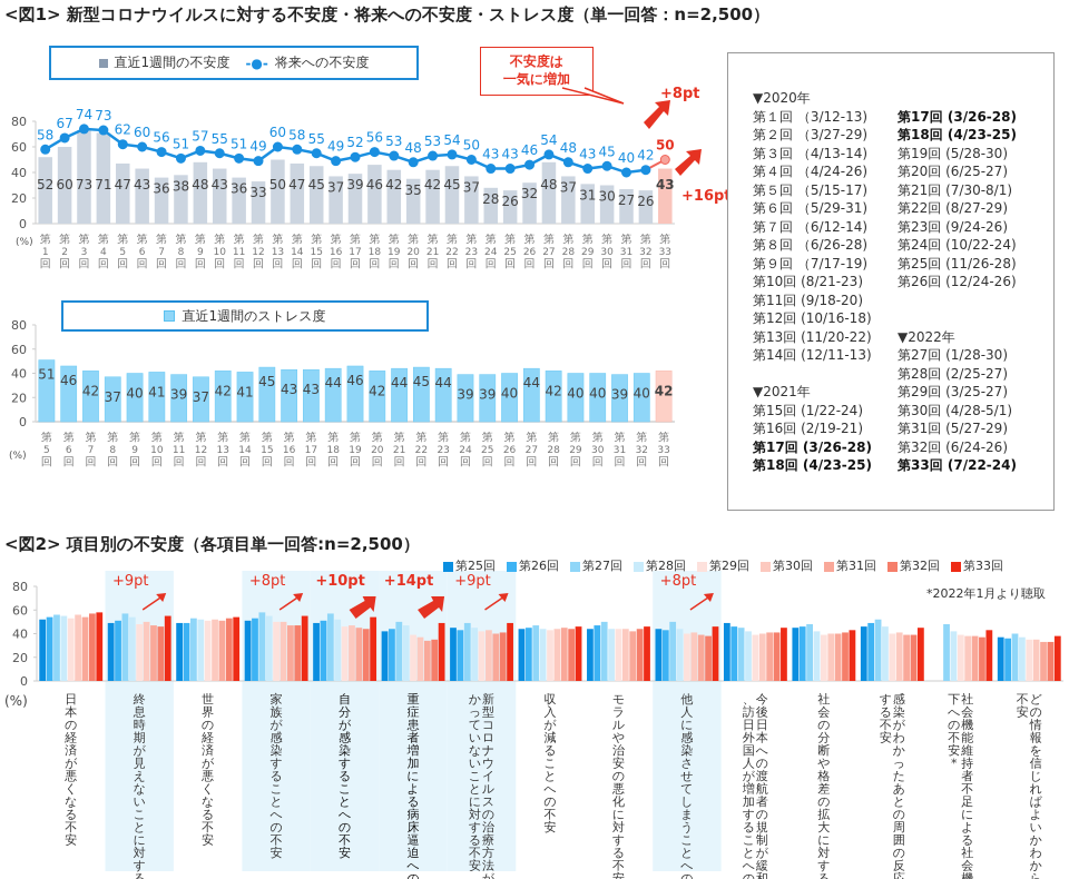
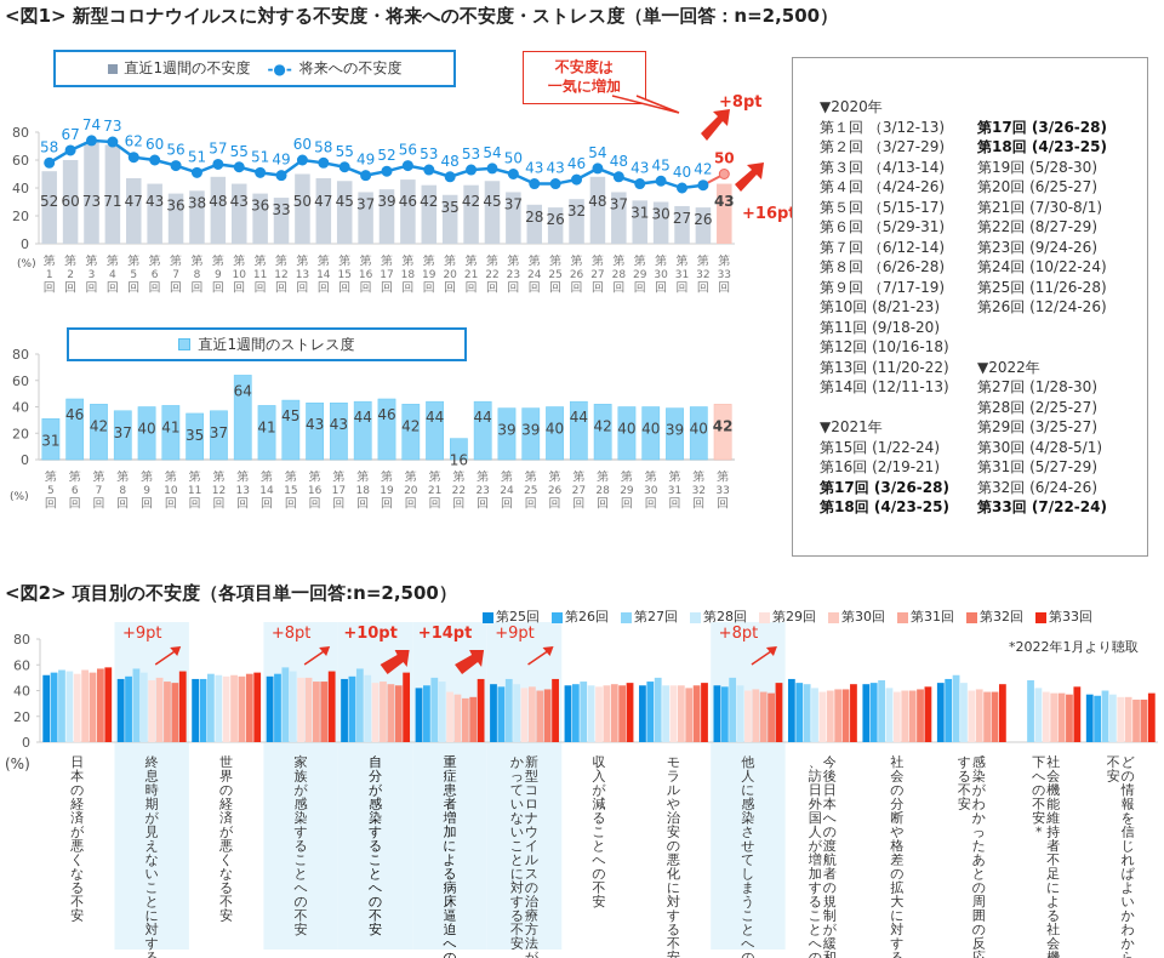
直近1週間のストレス度/第5回: 51 -> 31
直近1週間のストレス度/第11回: 39 -> 35
直近1週間のストレス度/第13回: 42 -> 64
直近1週間のストレス度/第22回: 45 -> 16
